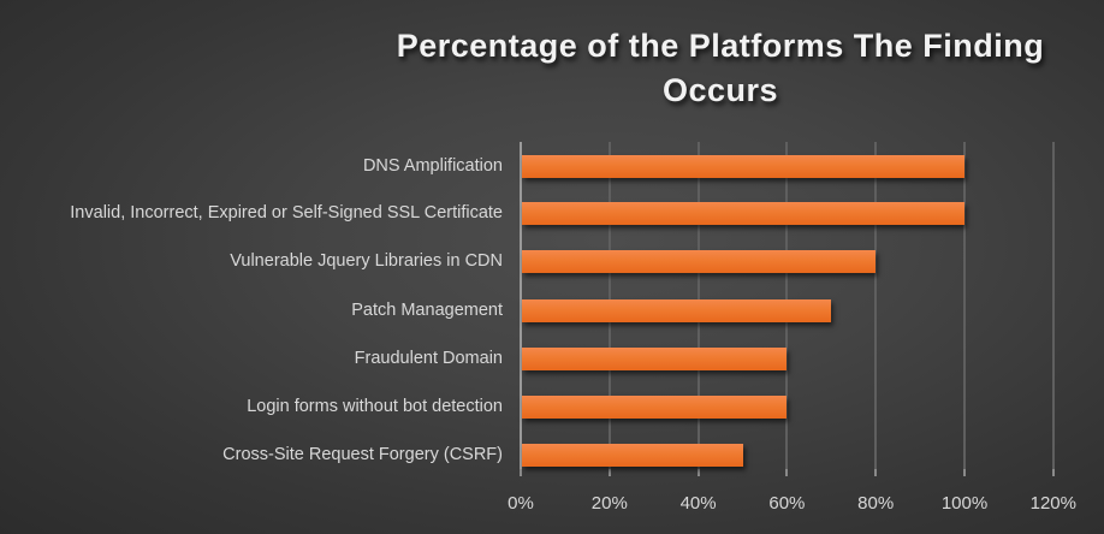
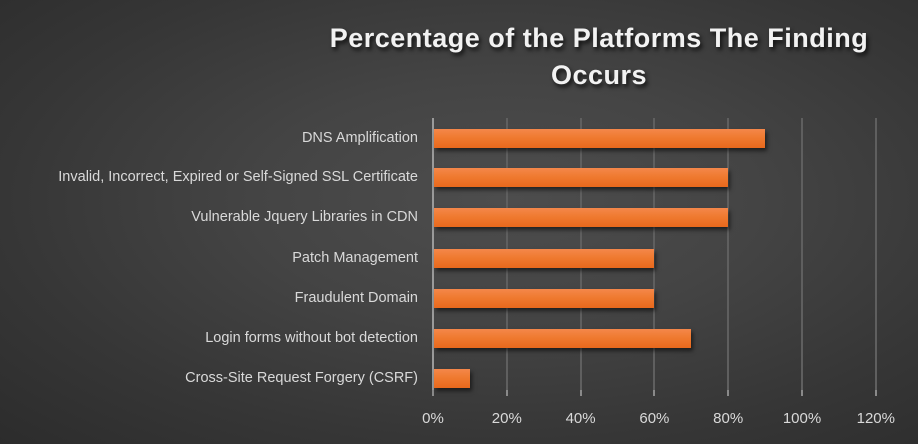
DNS Amplification: 100% -> 90%
Invalid, Incorrect, Expired or Self-Signed SSL Certificate: 100% -> 80%
Patch Management: 70% -> 60%
Login forms without bot detection: 60% -> 70%
Cross-Site Request Forgery (CSRF): 50% -> 10%
